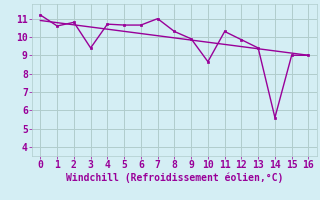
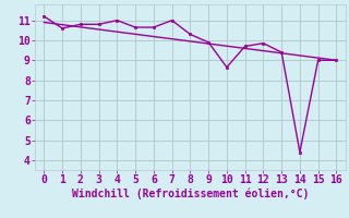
3: 9.4 -> 10.8
4: 10.7 -> 11.0
11: 10.3 -> 9.7
14: 5.6 -> 4.4
